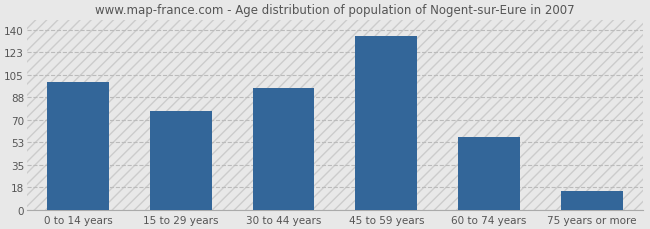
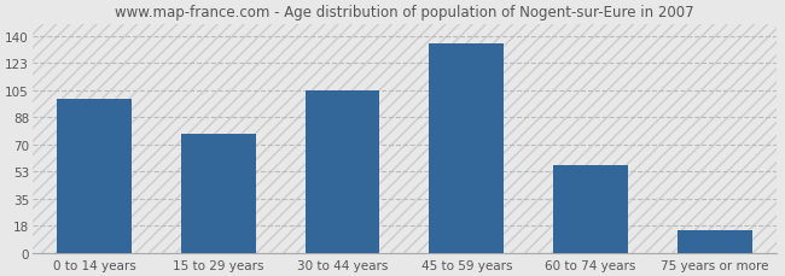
30 to 44 years: 95 -> 105
